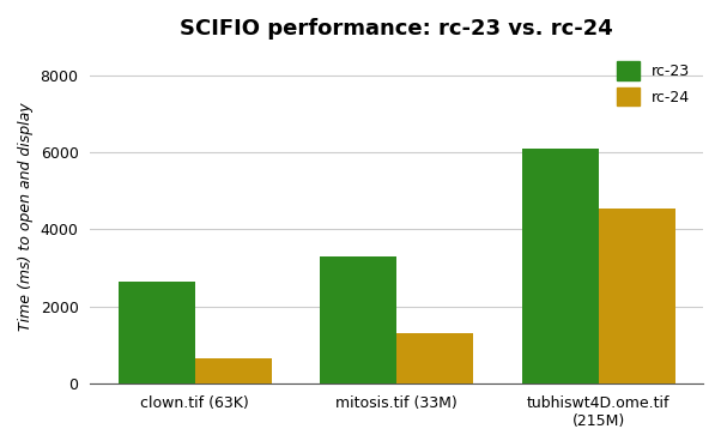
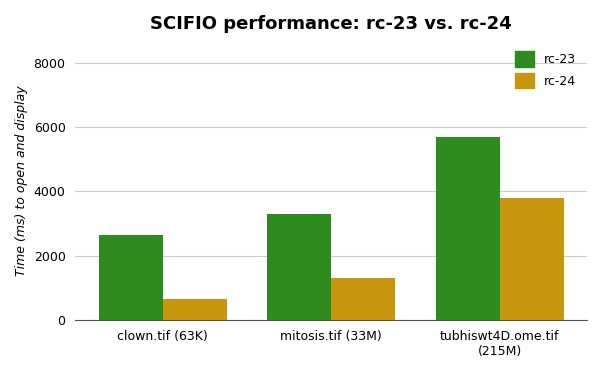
rc-23/tubhiswt4D.ome.tif (215M): 6100 -> 5700
rc-24/tubhiswt4D.ome.tif (215M): 4550 -> 3800
